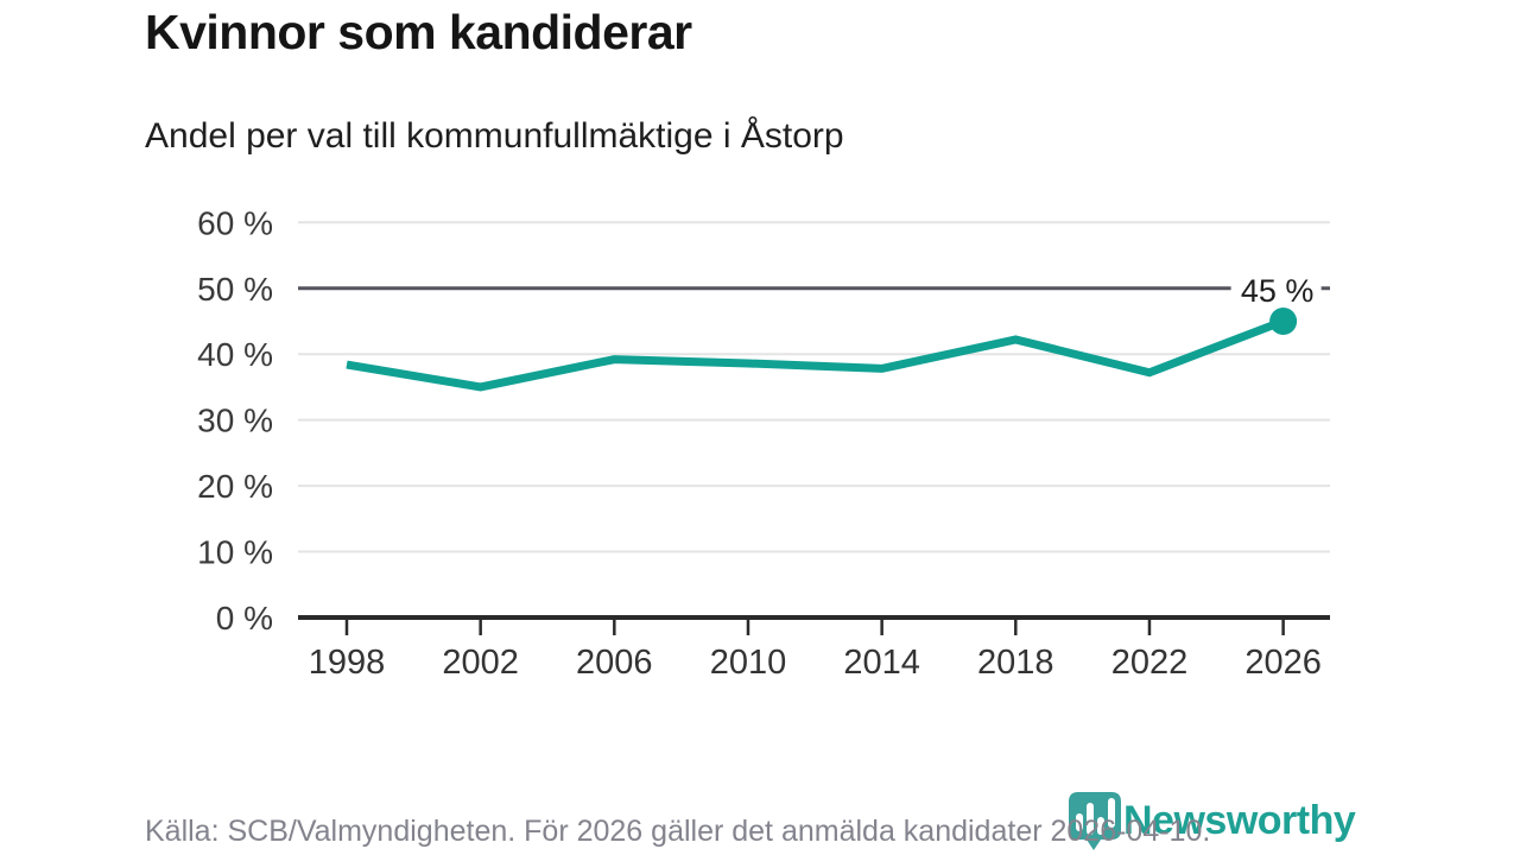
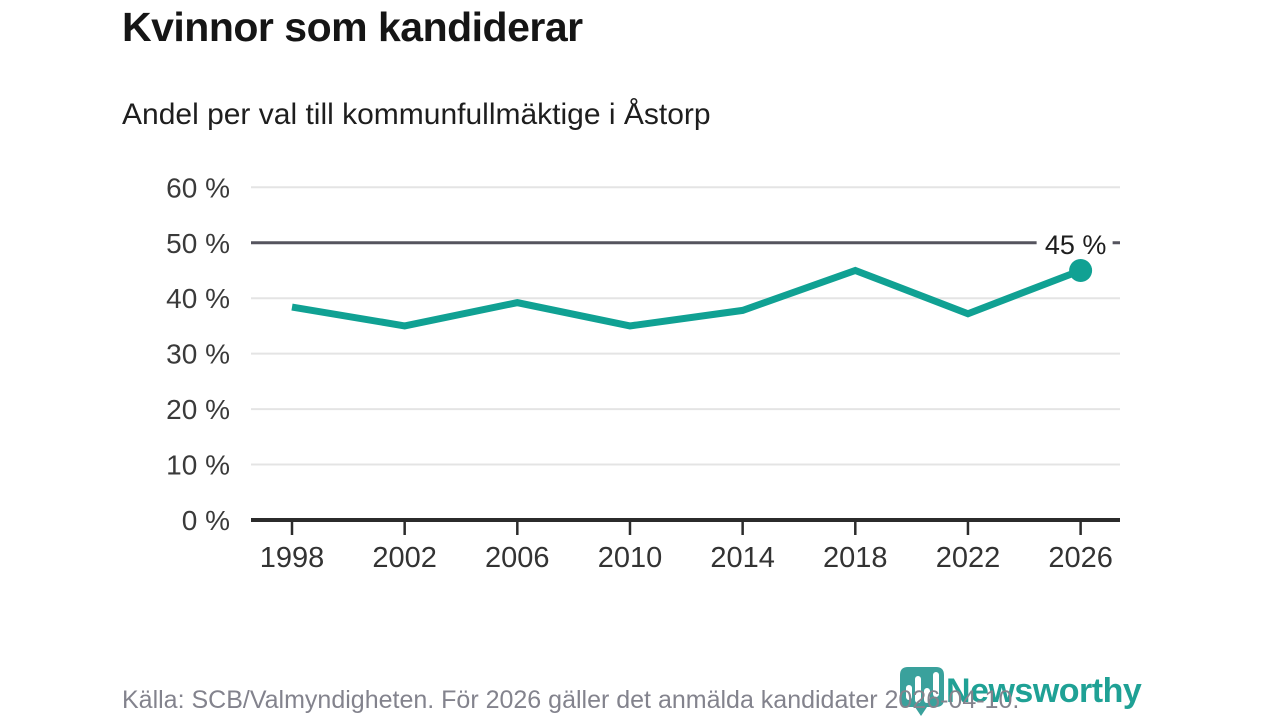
2010: 39% -> 35%
2018: 42% -> 45%
